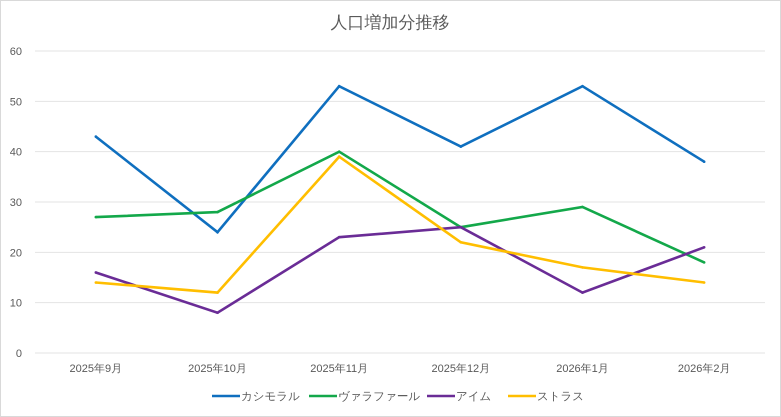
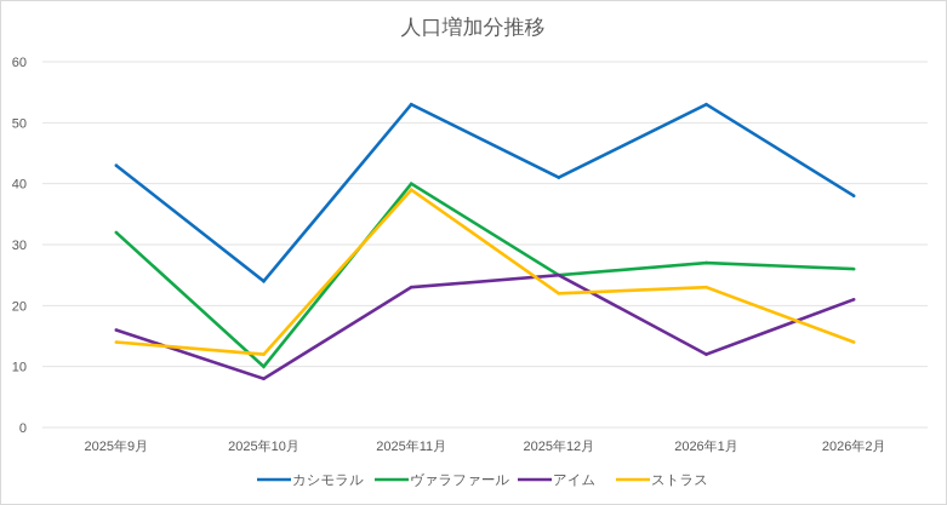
ヴァラファール/2025年9月: 27 -> 32
ヴァラファール/2025年10月: 28 -> 10
ヴァラファール/2026年1月: 29 -> 27
ストラス/2026年1月: 17 -> 23
ヴァラファール/2026年2月: 18 -> 26
